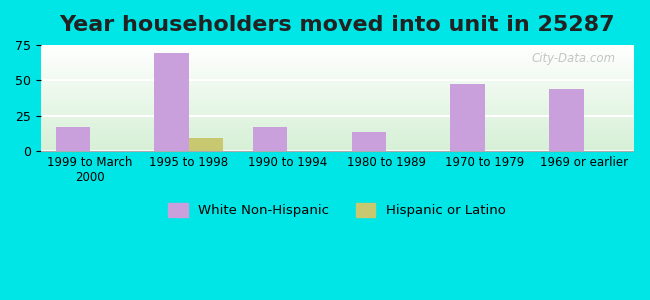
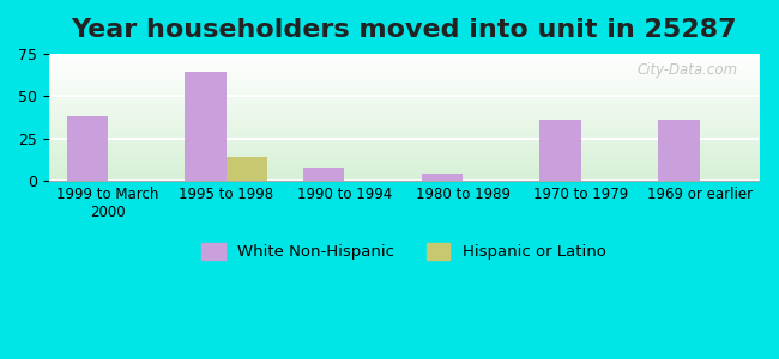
White Non-Hispanic/1999 to March 2000: 17 -> 38
White Non-Hispanic/1995 to 1998: 69 -> 64
Hispanic or Latino/1995 to 1998: 9 -> 14
White Non-Hispanic/1990 to 1994: 17 -> 8
White Non-Hispanic/1980 to 1989: 13 -> 4
White Non-Hispanic/1970 to 1979: 47 -> 36
White Non-Hispanic/1969 or earlier: 44 -> 36
